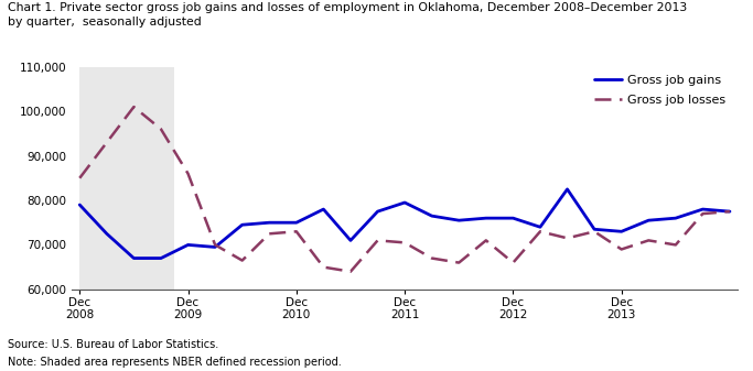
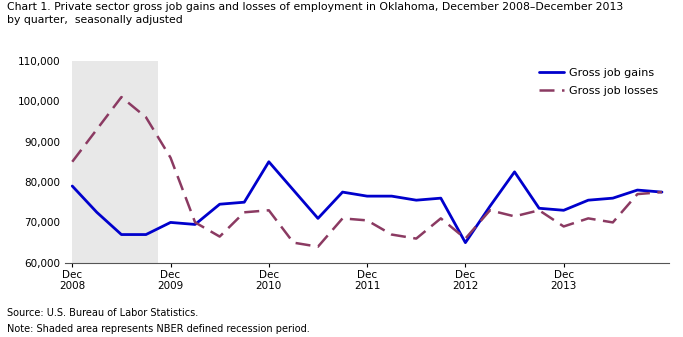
Gross job gains/Dec 2010: 75,000 -> 85,000
Gross job gains/Dec 2011: 79,500 -> 76,500
Gross job gains/Dec 2012: 76,000 -> 65,000
